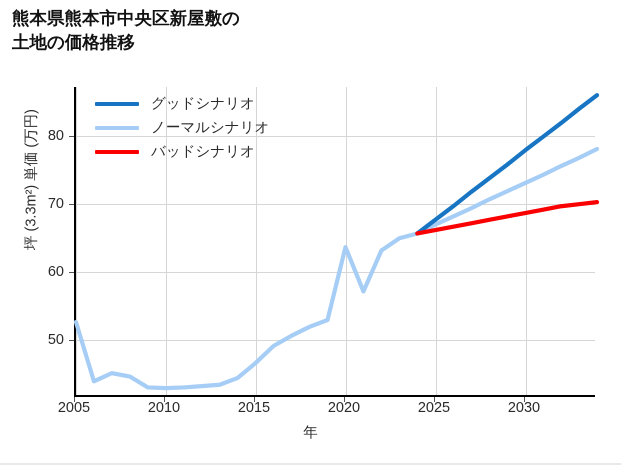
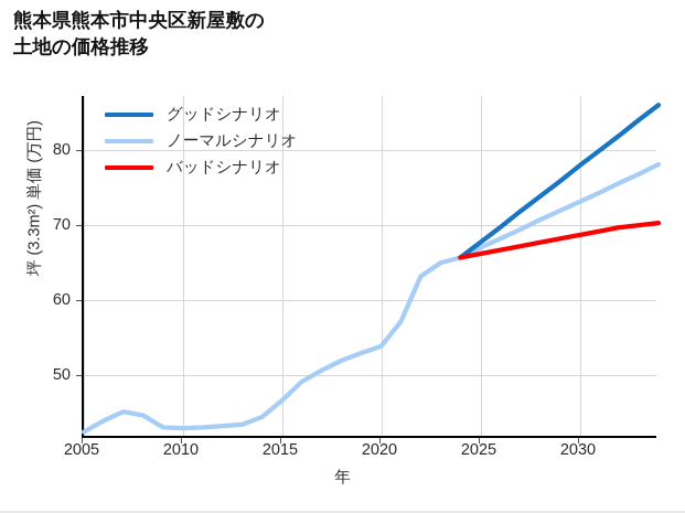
ノーマルシナリオ/2005: 53 -> 43
ノーマルシナリオ/2020: 64 -> 54
